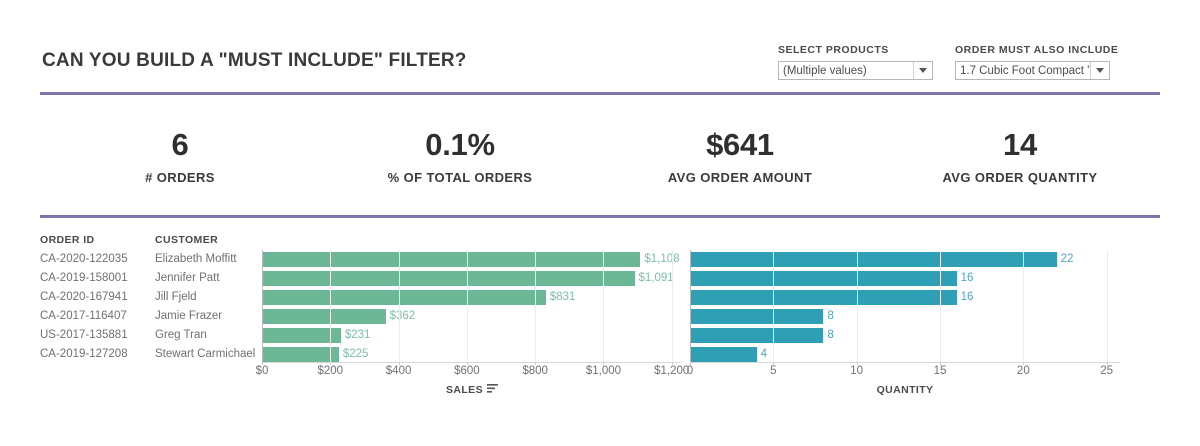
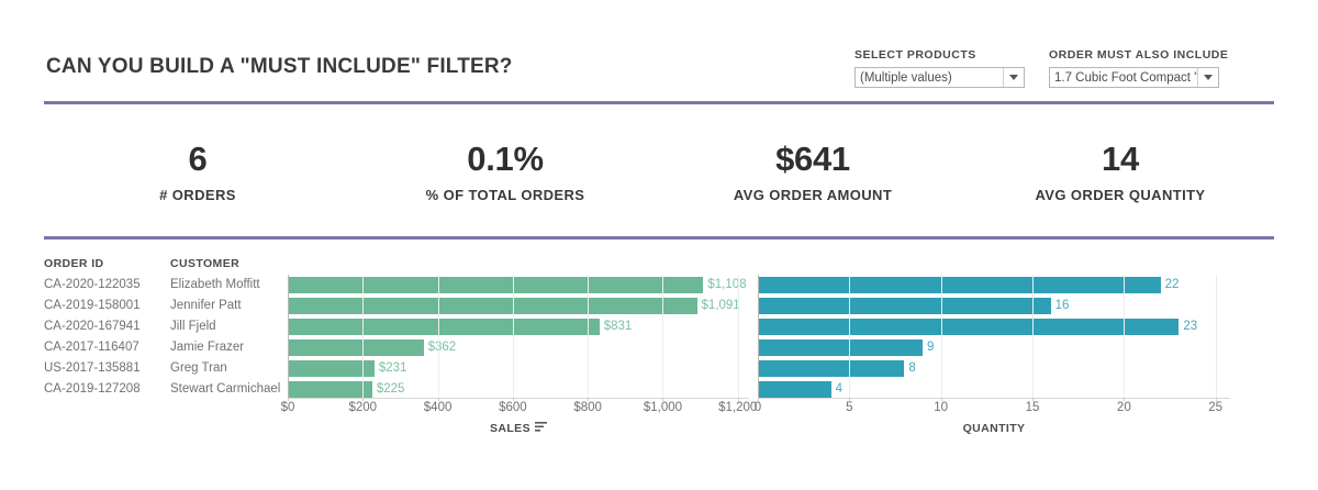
QUANTITY/CA-2020-167941: 16 -> 23
QUANTITY/CA-2017-116407: 8 -> 9
